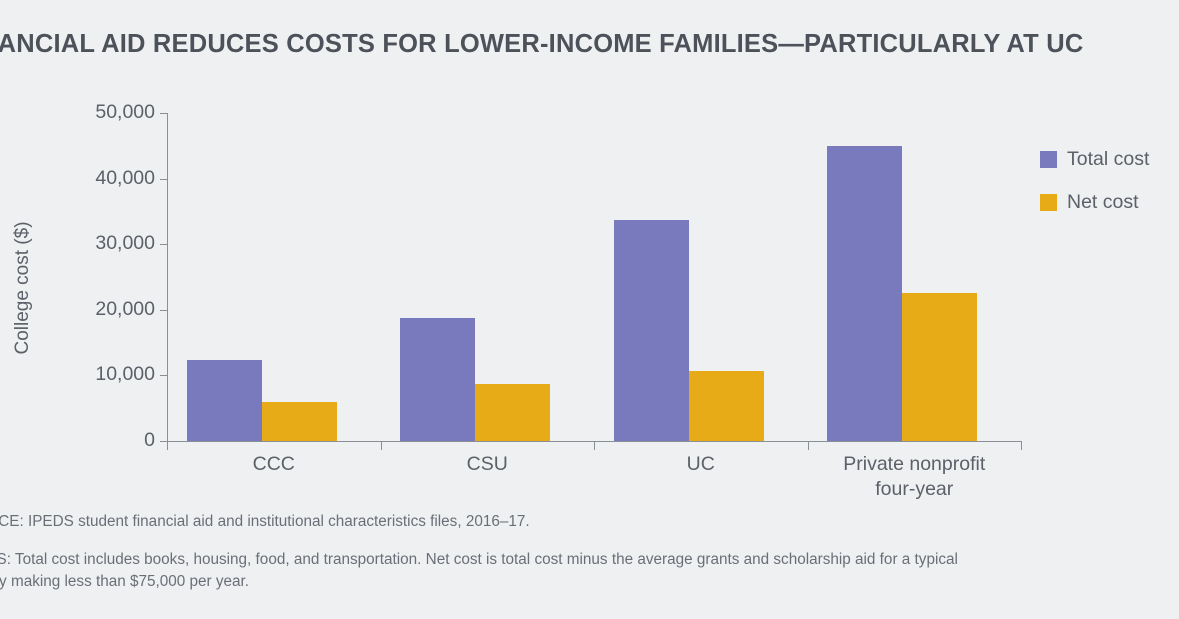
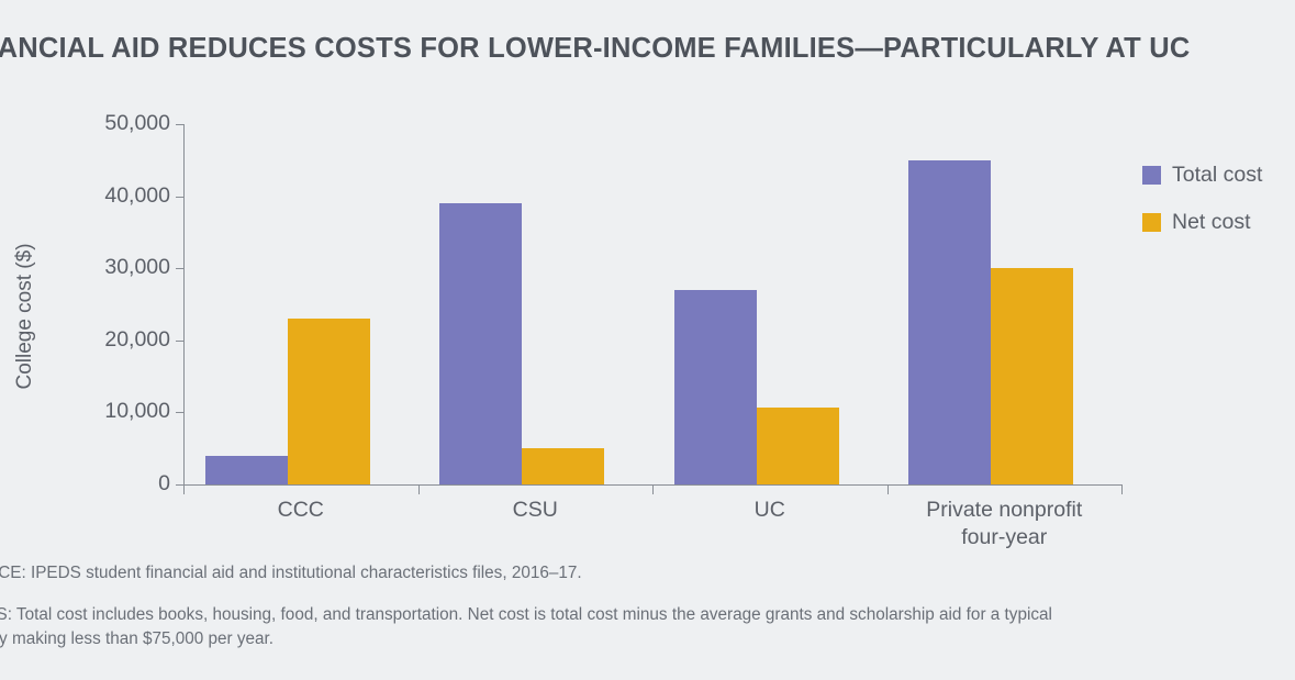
Total cost/CCC: 12000 -> 4000
Net cost/CCC: 6000 -> 23000
Total cost/CSU: 19000 -> 39000
Net cost/CSU: 9000 -> 5000
Total cost/UC: 34000 -> 27000
Net cost/Private nonprofit four-year: 23000 -> 30000
